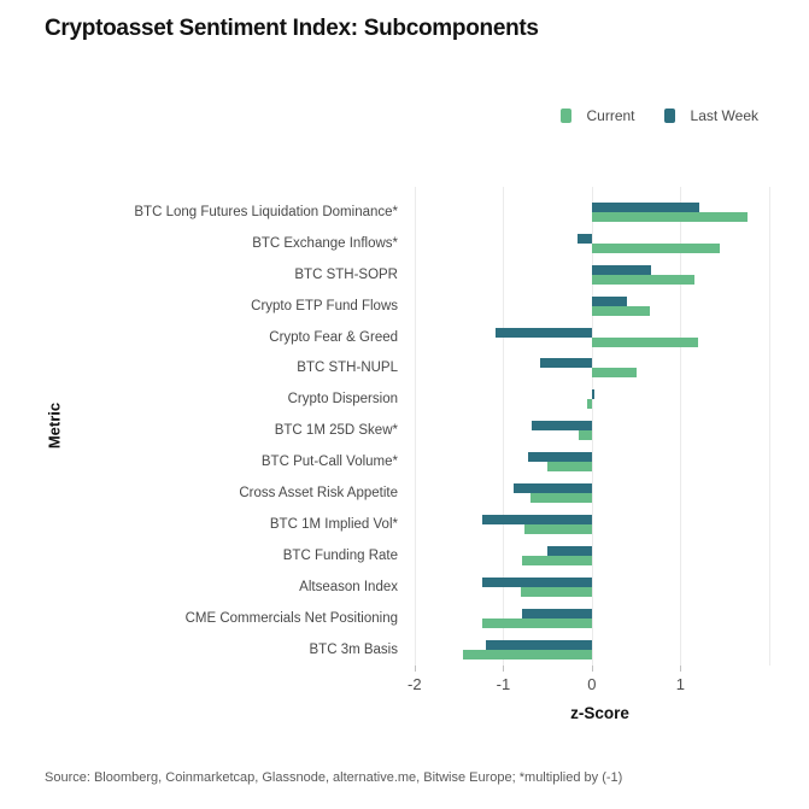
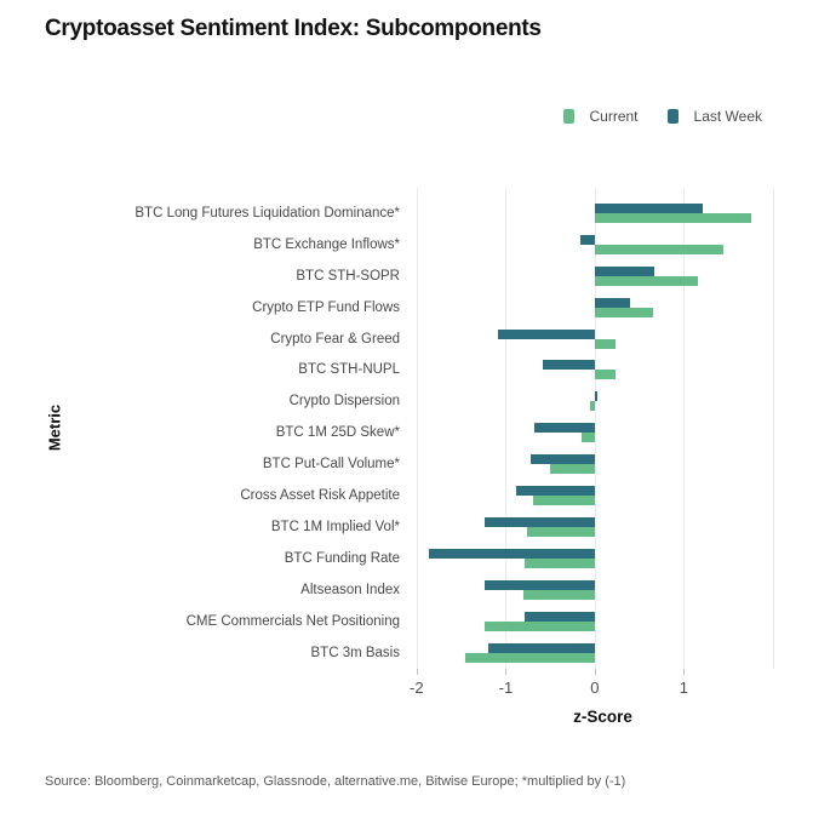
Current/Crypto Fear & Greed: 1.2 -> 0.2
Current/BTC STH-NUPL: 0.5 -> 0.2
Last Week/BTC Funding Rate: -0.5 -> -1.9
